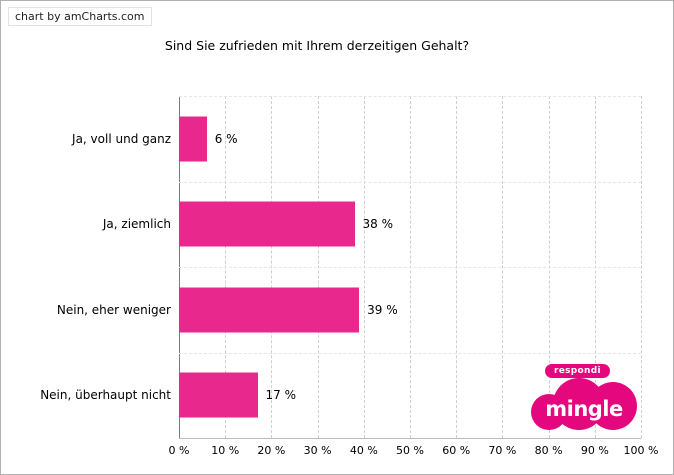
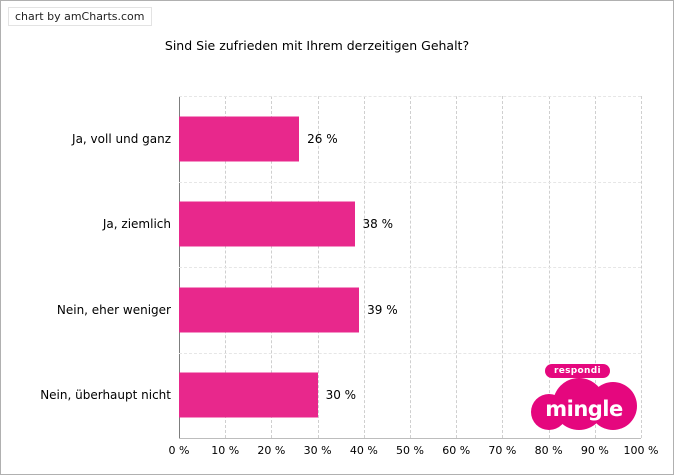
Ja, voll und ganz: 6 -> 26
Nein, überhaupt nicht: 17 -> 30
